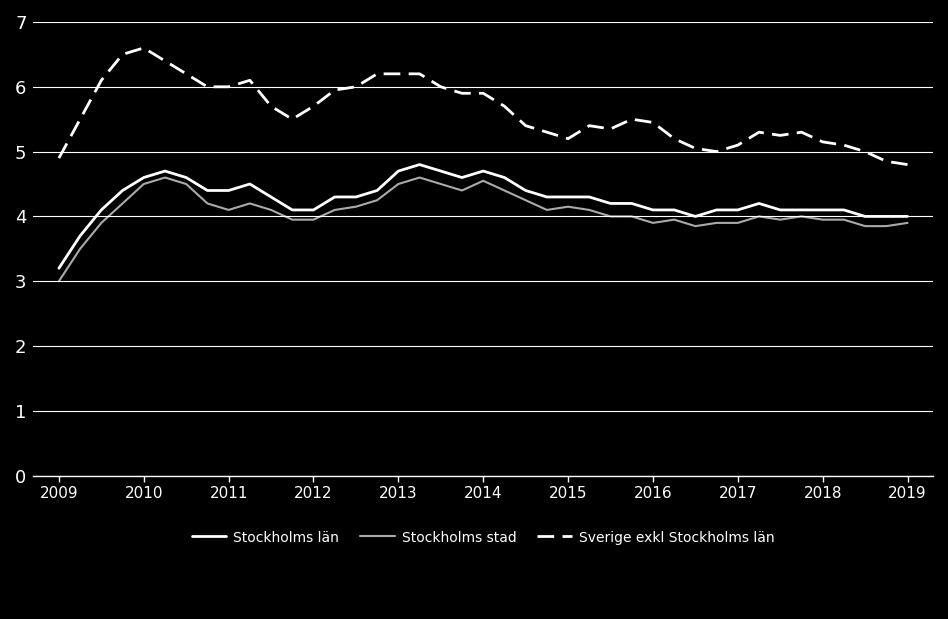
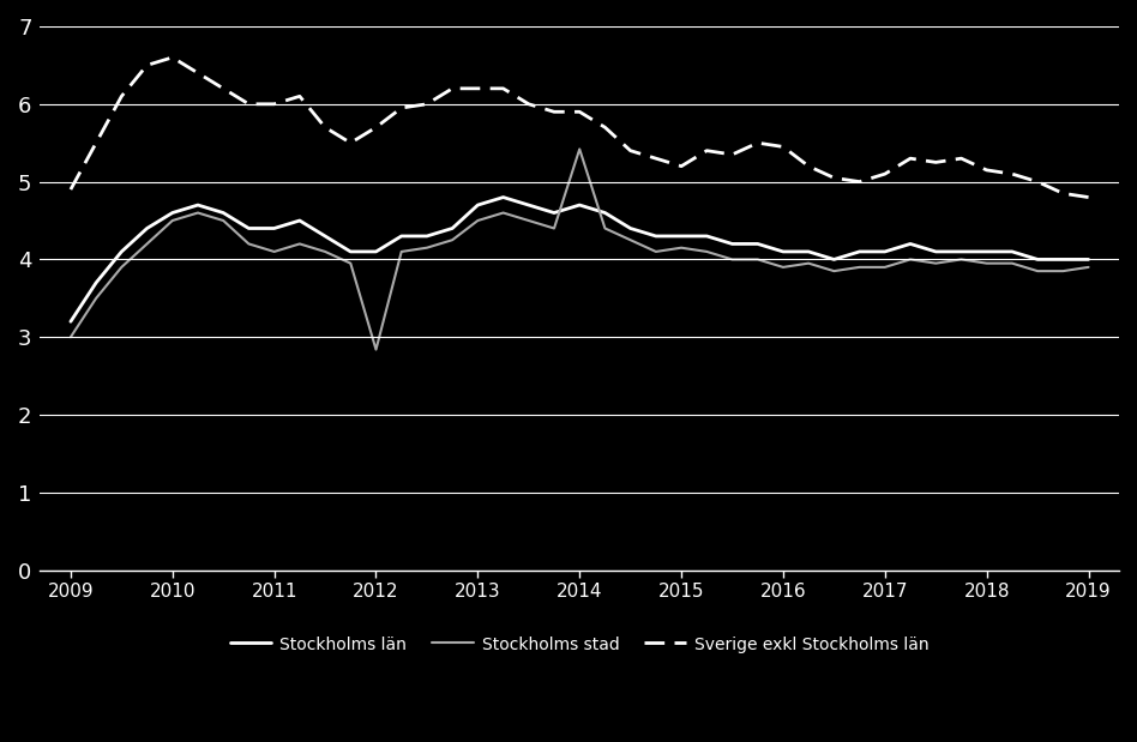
Stockholms stad/2012: 3.95 -> 2.84
Stockholms stad/2014: 4.55 -> 5.42
